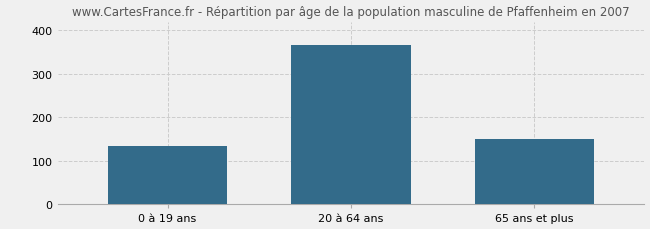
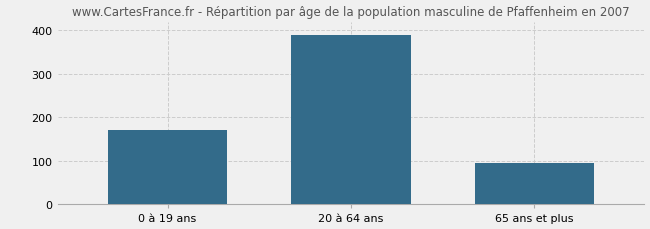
0 à 19 ans: 135 -> 170
20 à 64 ans: 365 -> 390
65 ans et plus: 150 -> 95
